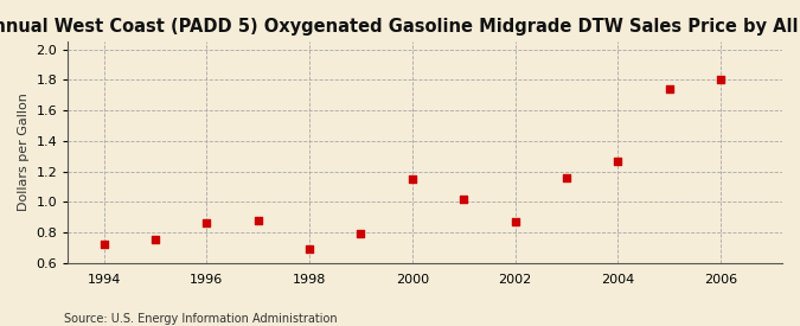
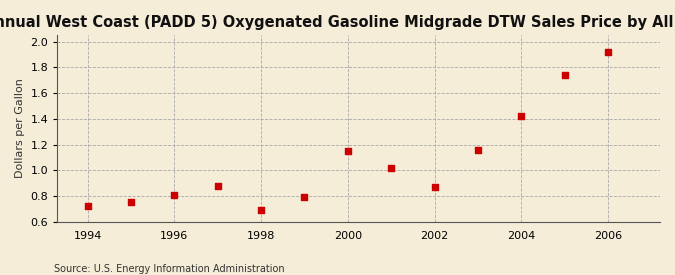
1996: 0.86 -> 0.81
2004: 1.27 -> 1.42
2006: 1.80 -> 1.92
